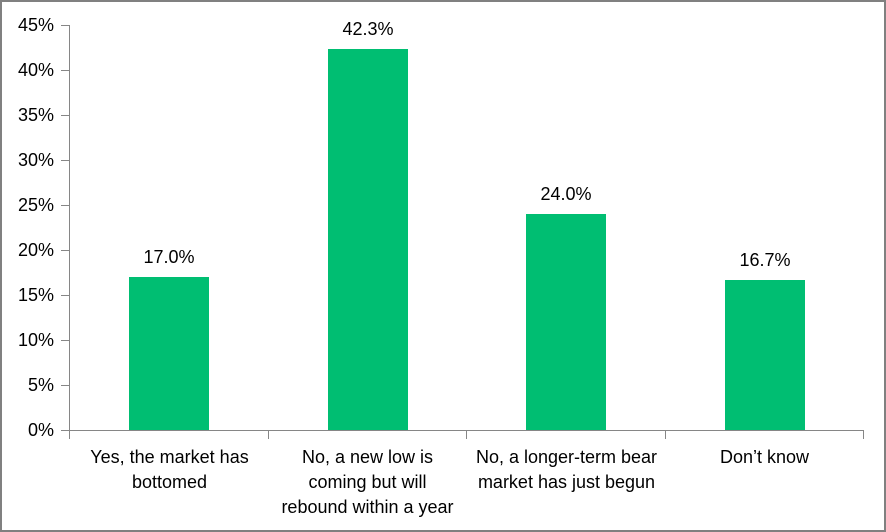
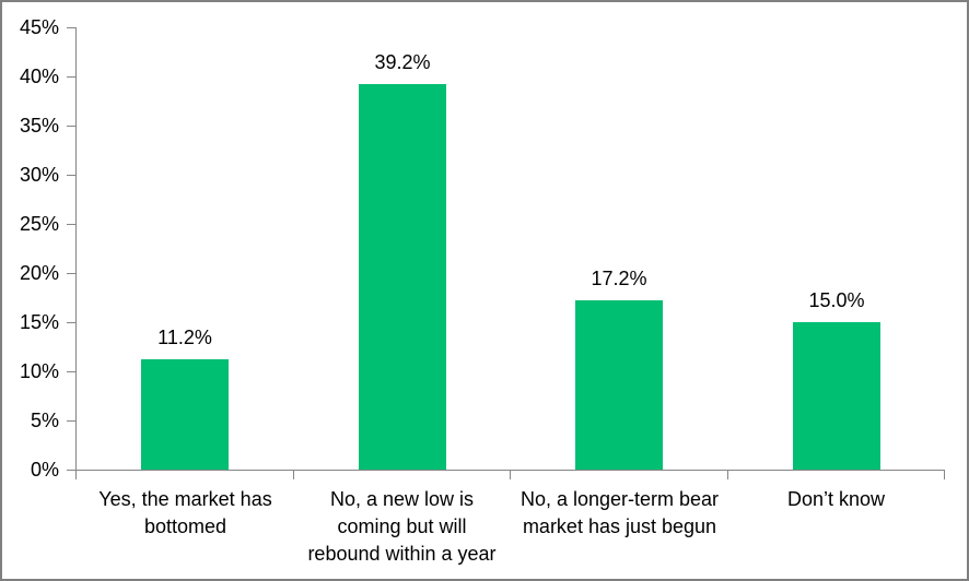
Yes, the market has bottomed: 17.0% -> 11.2%
No, a new low is coming but will rebound within a year: 42.3% -> 39.2%
No, a longer-term bear market has just begun: 24.0% -> 17.2%
Don’t know: 16.7% -> 15.0%
